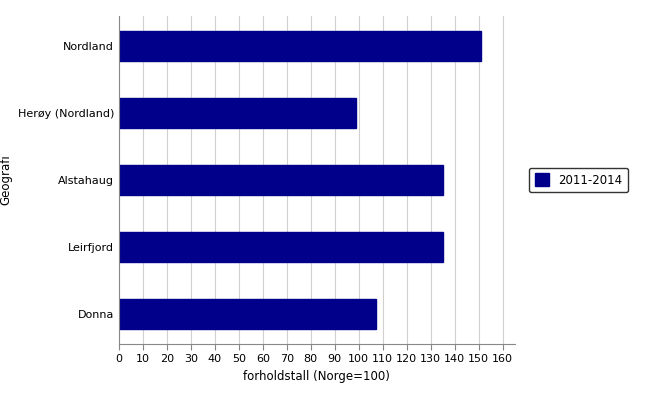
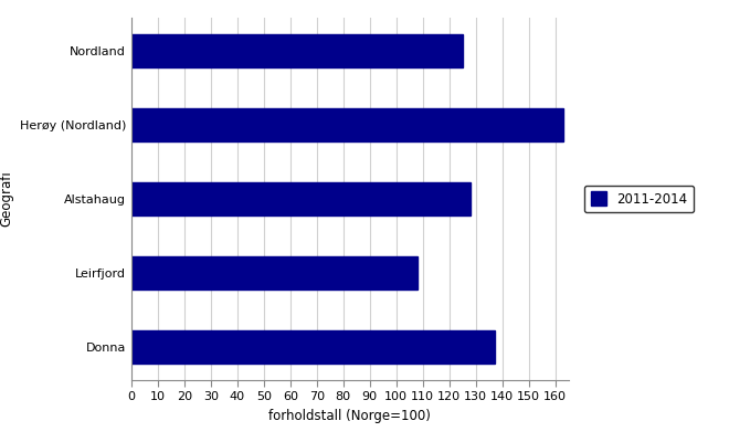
Nordland: 151 -> 125
Herøy (Nordland): 99 -> 163
Alstahaug: 135 -> 128
Leirfjord: 135 -> 108
Donna: 107 -> 137
